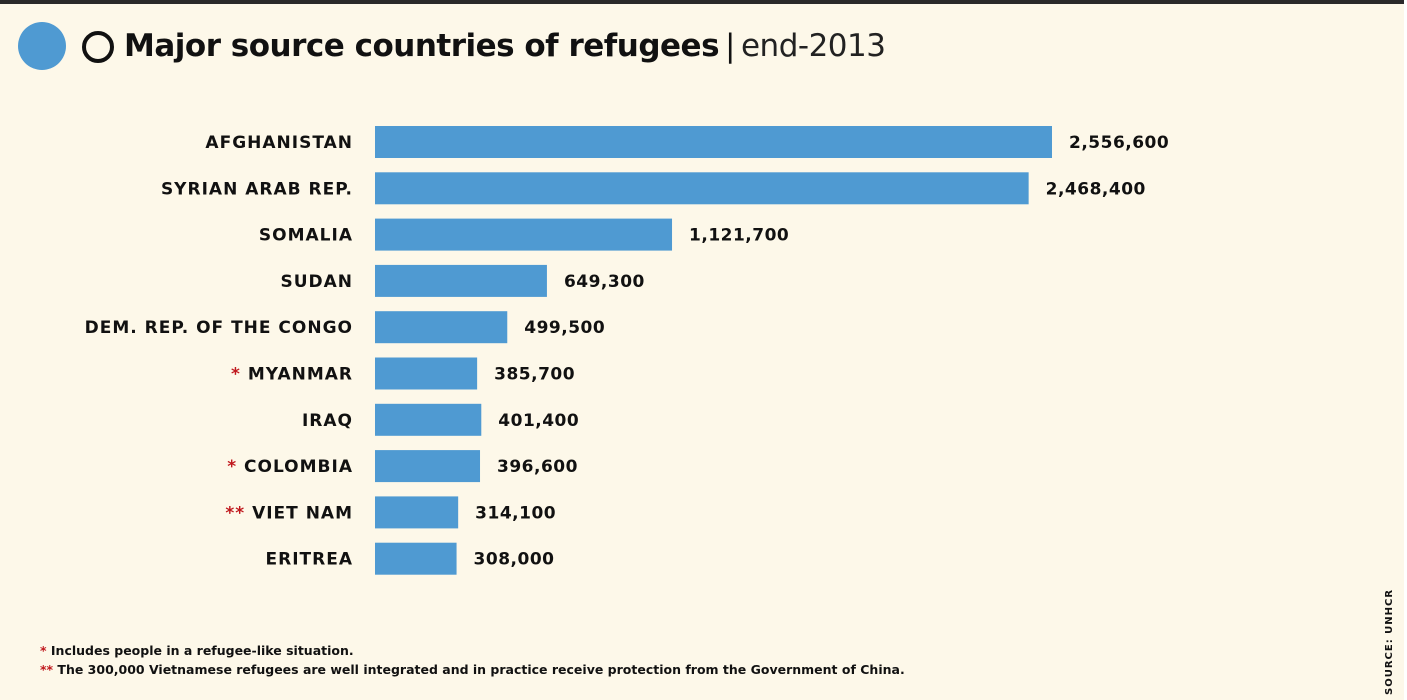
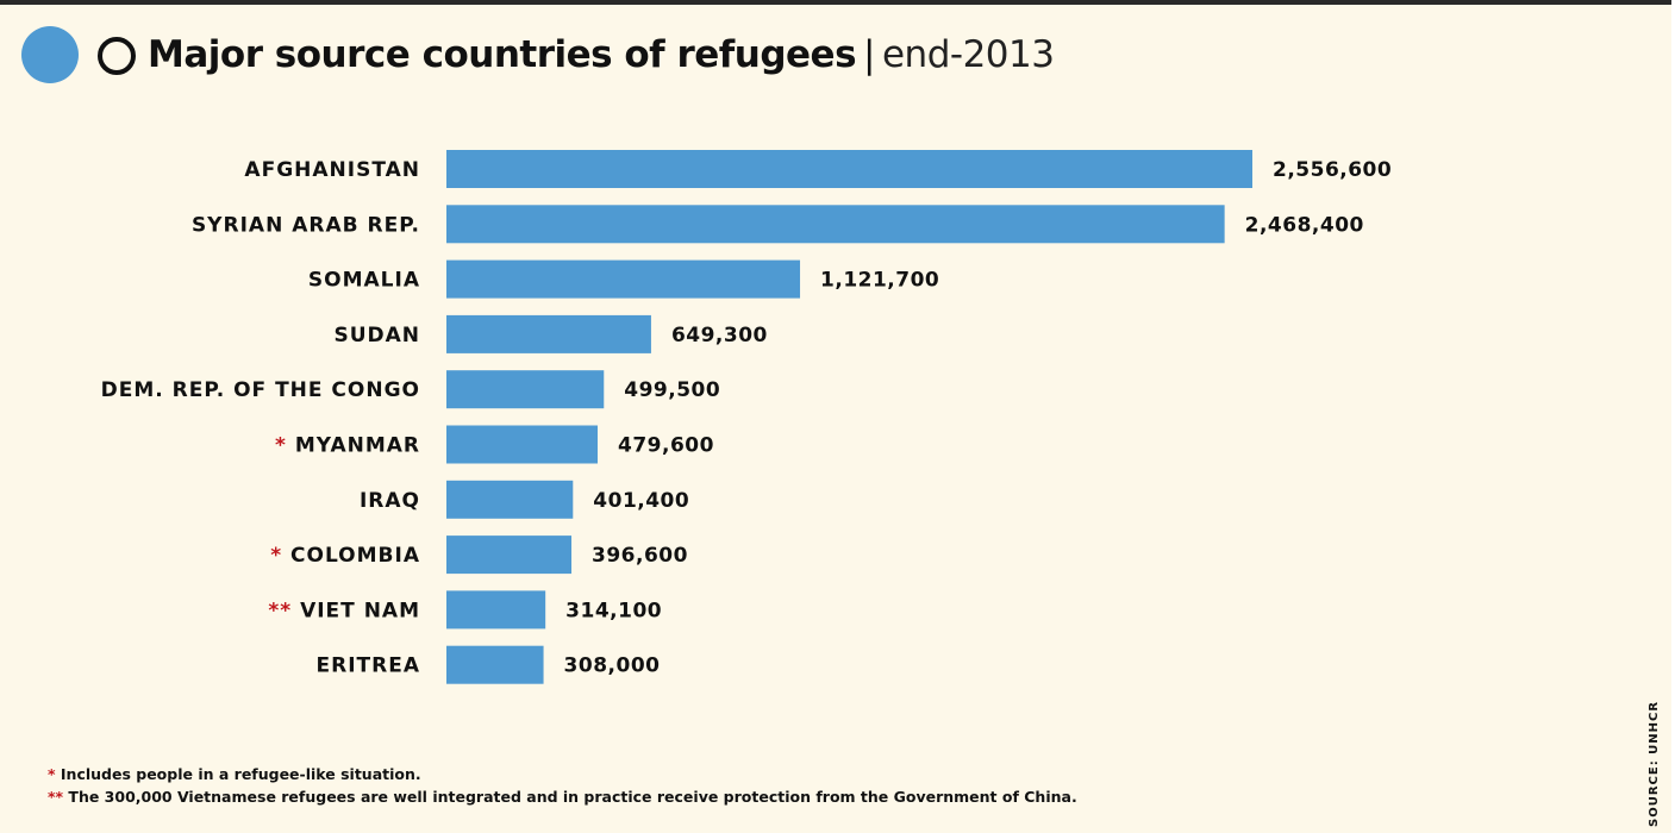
MYANMAR: 385,700 -> 479,600
